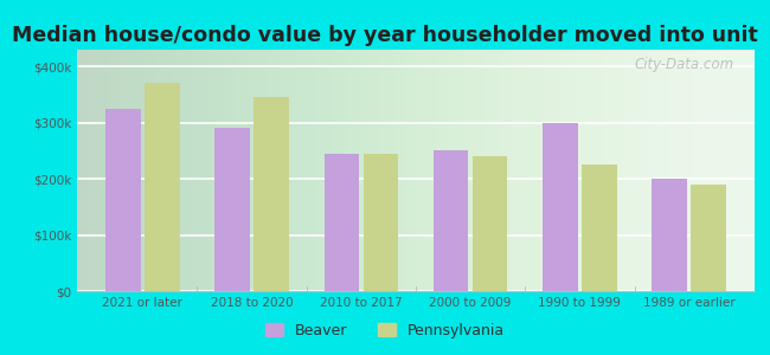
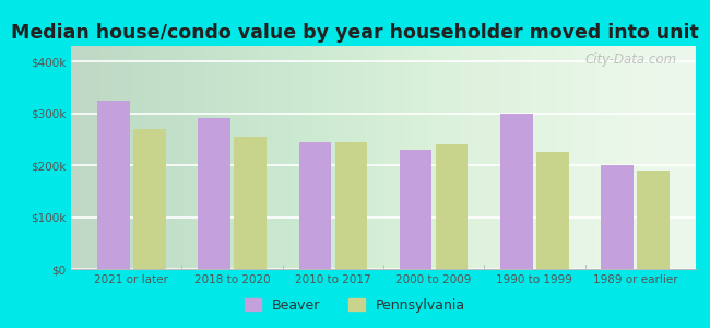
Pennsylvania/2021 or later: $370k -> $270k
Pennsylvania/2018 to 2020: $345k -> $255k
Beaver/2000 to 2009: $250k -> $230k
